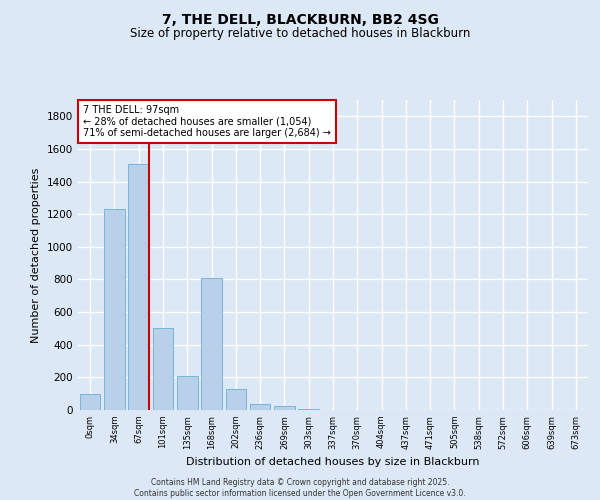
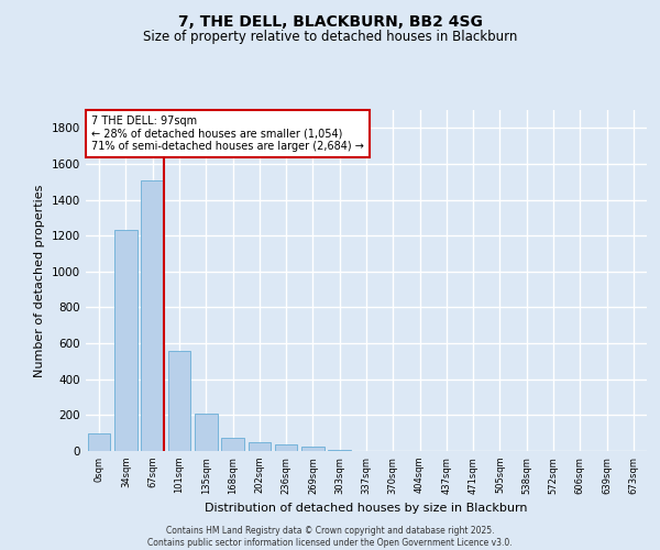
101sqm: 500 -> 560
168sqm: 810 -> 80
202sqm: 130 -> 50
